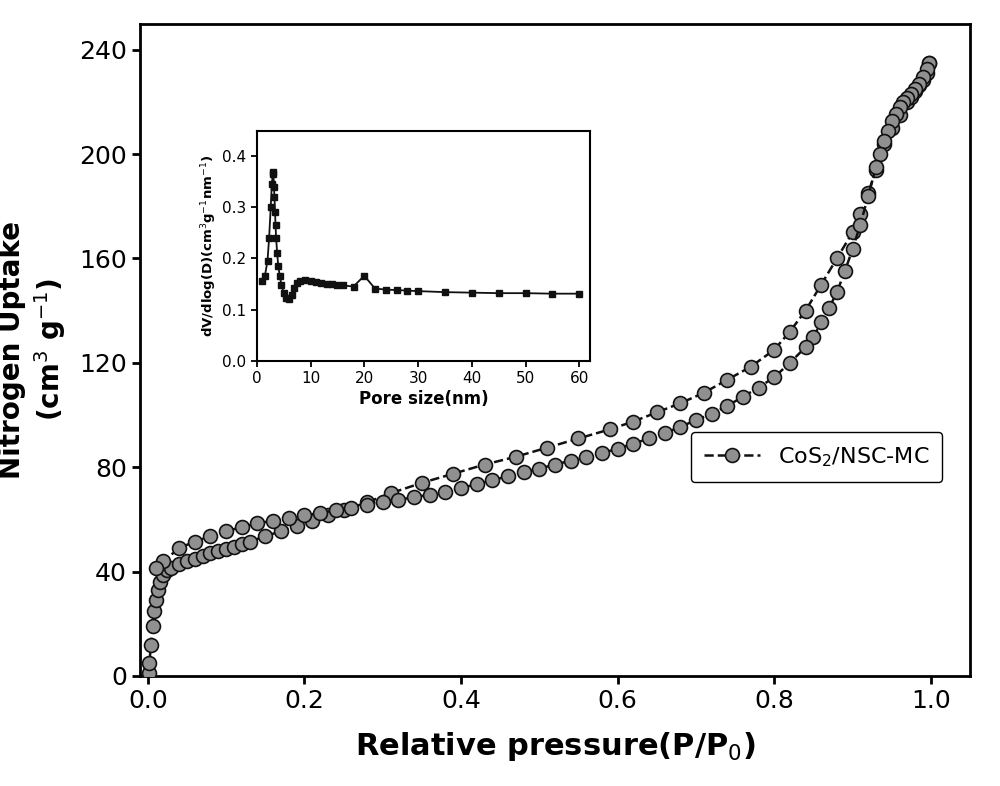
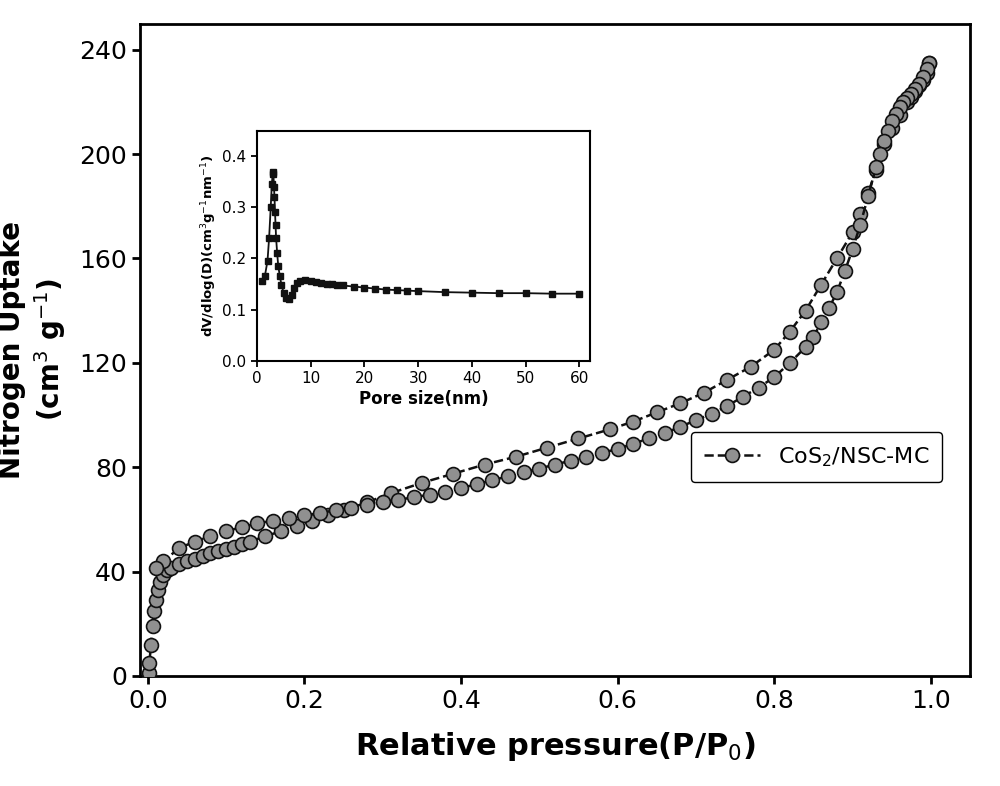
20: 0.166 -> 0.143
